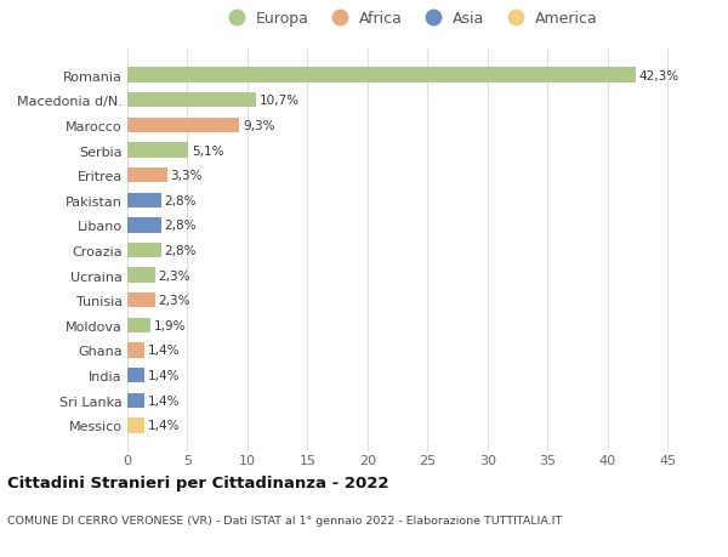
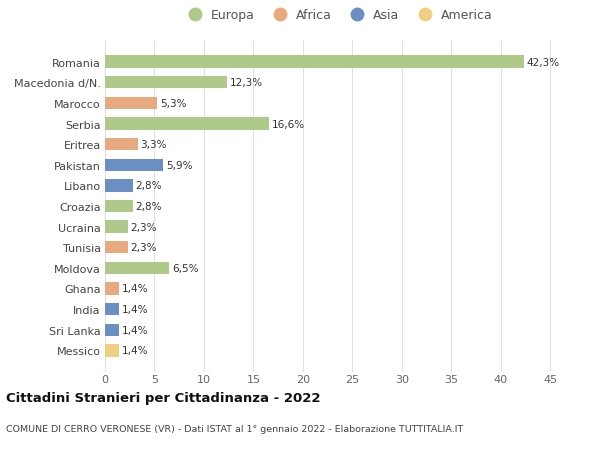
Macedonia d/N.: 10,7% -> 12,3%
Marocco: 9,3% -> 5,3%
Serbia: 5,1% -> 16,6%
Pakistan: 2,8% -> 5,9%
Moldova: 1,9% -> 6,5%
